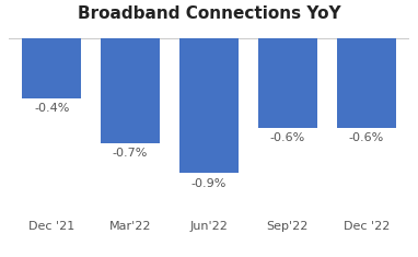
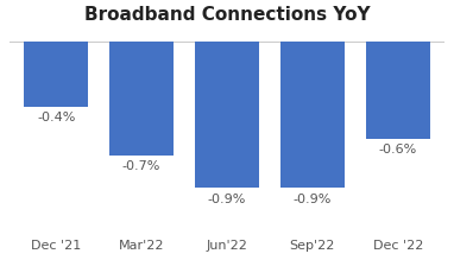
Sep'22: -0.6% -> -0.9%
